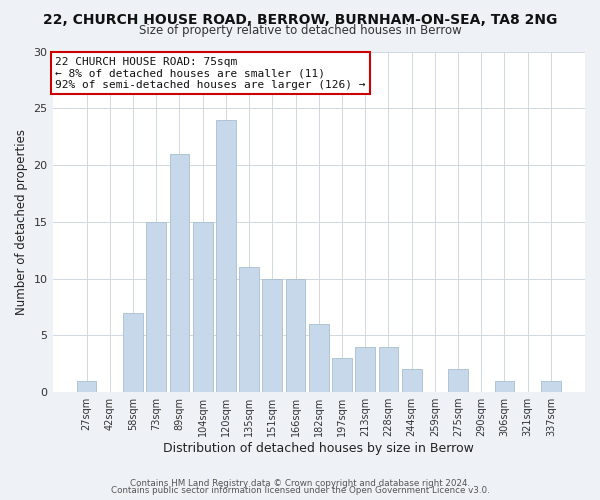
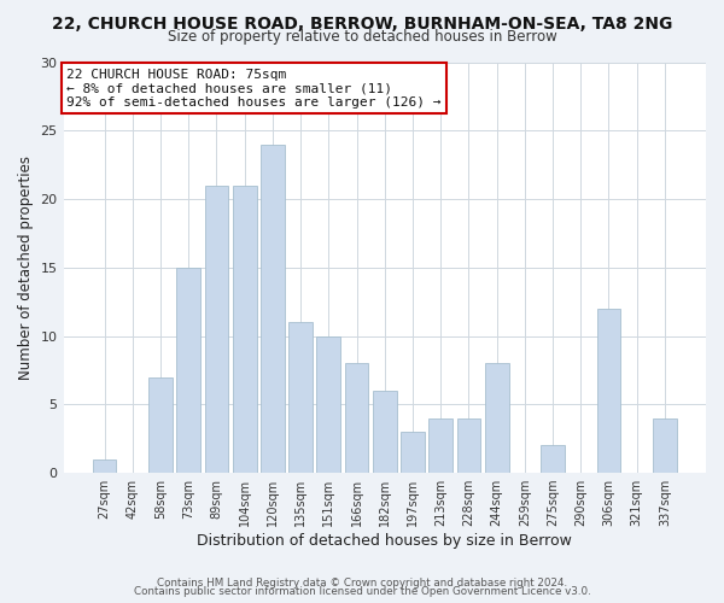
104sqm: 15 -> 21
166sqm: 10 -> 8
244sqm: 2 -> 8
306sqm: 1 -> 12
337sqm: 1 -> 4
